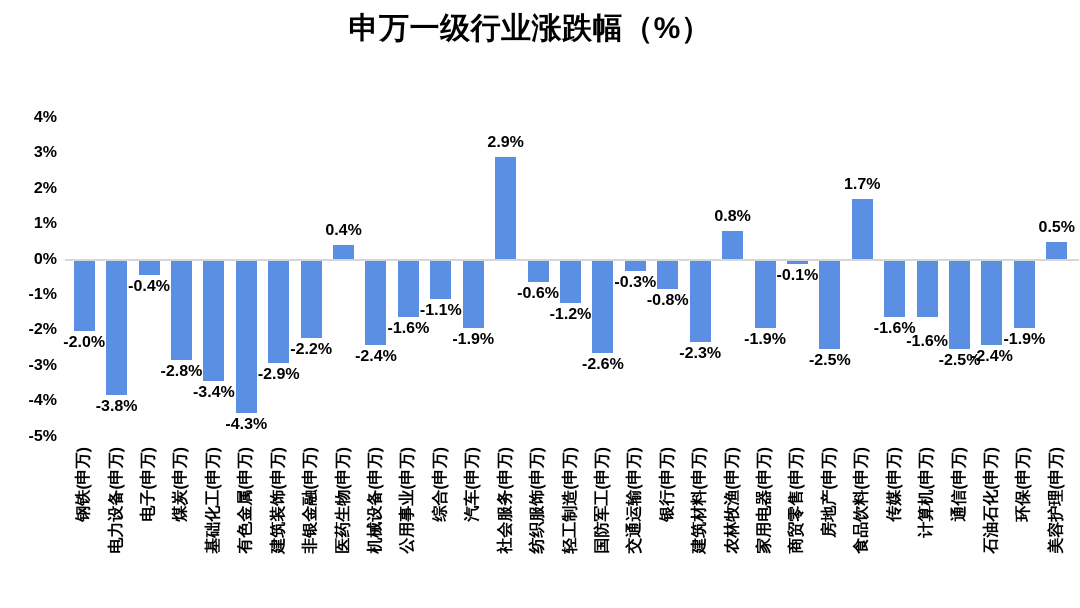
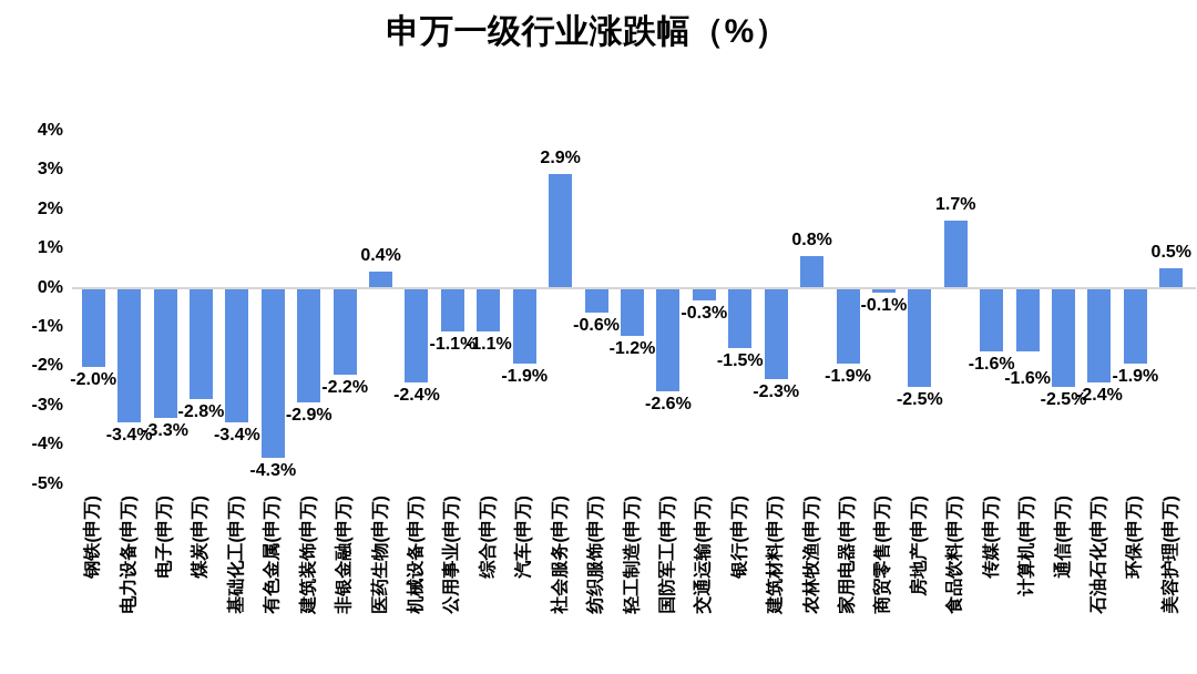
电力设备(申万): -3.8% -> -3.4%
电子(申万): -0.4% -> -3.3%
公用事业(申万): -1.6% -> -1.1%
银行(申万): -0.8% -> -1.5%
